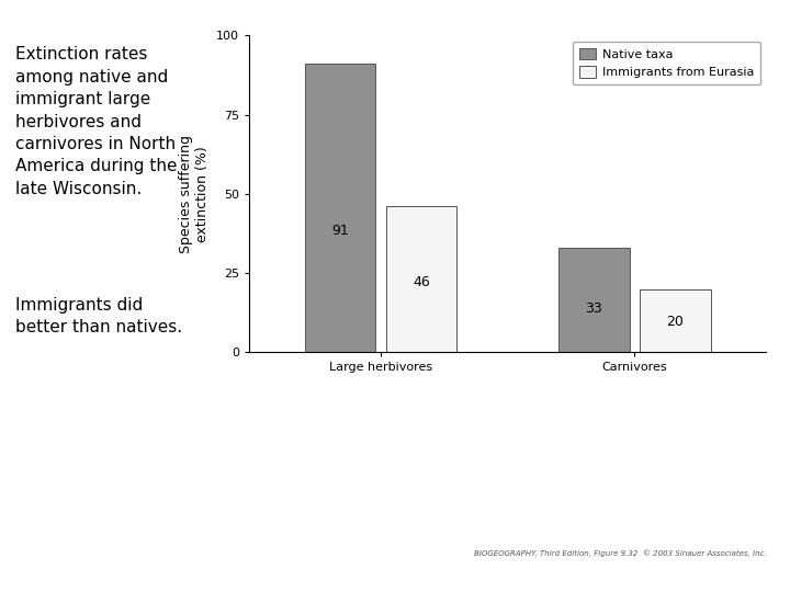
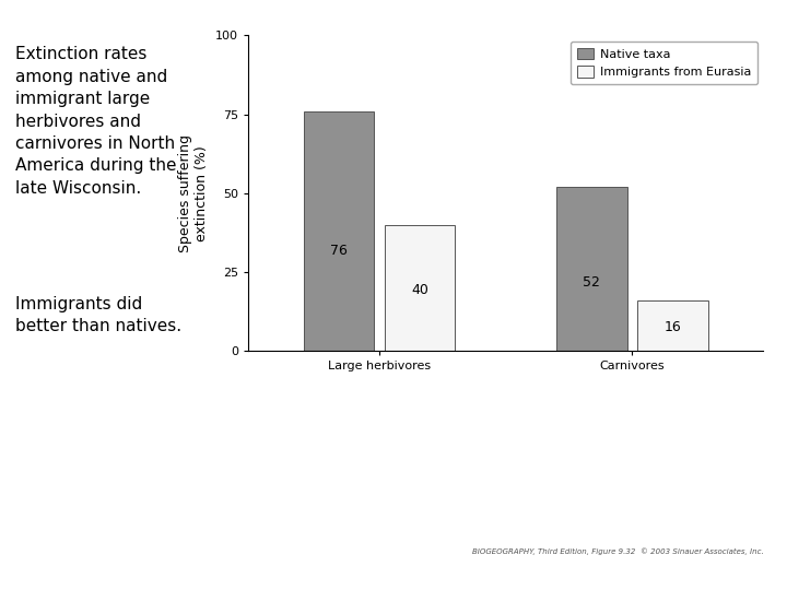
Native taxa/Large herbivores: 91 -> 76
Immigrants from Eurasia/Large herbivores: 46 -> 40
Native taxa/Carnivores: 33 -> 52
Immigrants from Eurasia/Carnivores: 20 -> 16
